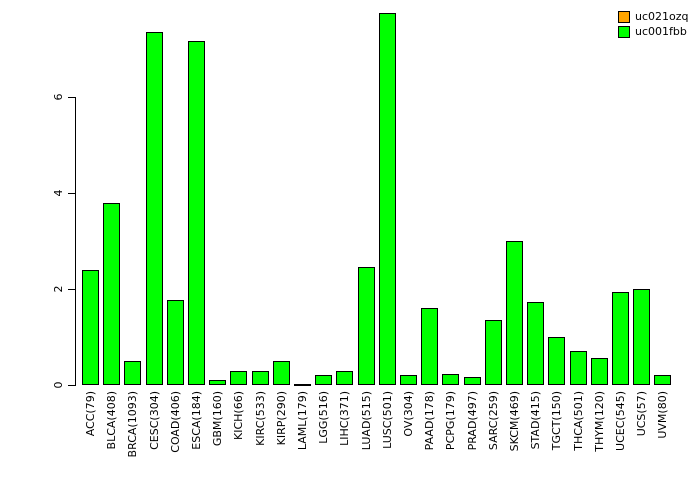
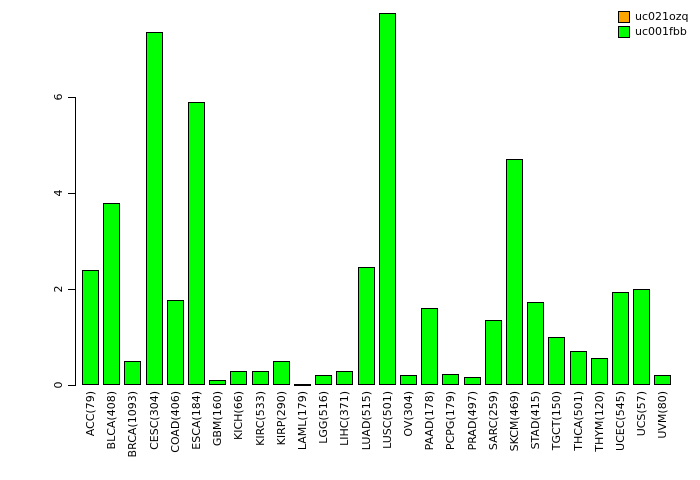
uc001fbb/ESCA(184): 7.2 -> 5.9
uc001fbb/SKCM(469): 3.0 -> 4.7
